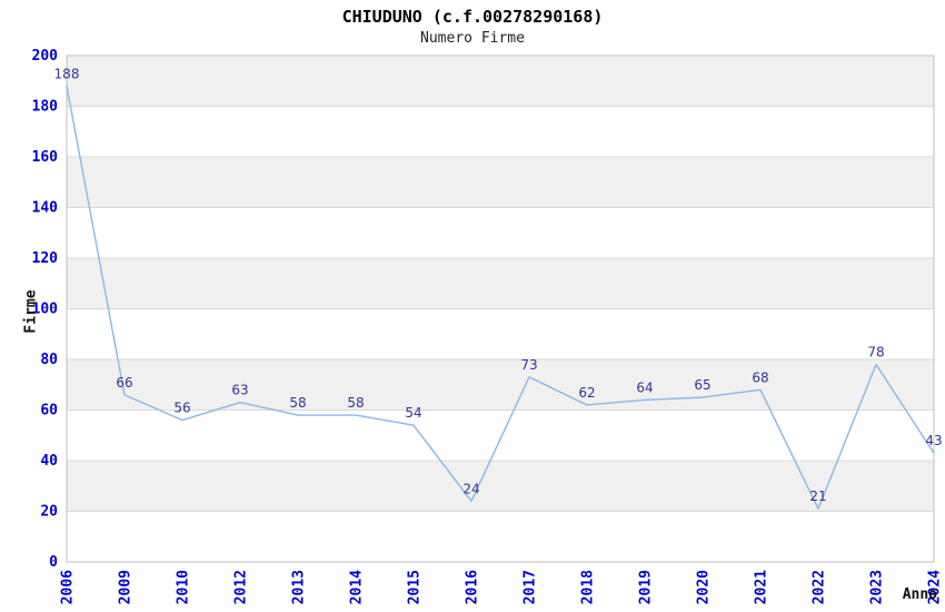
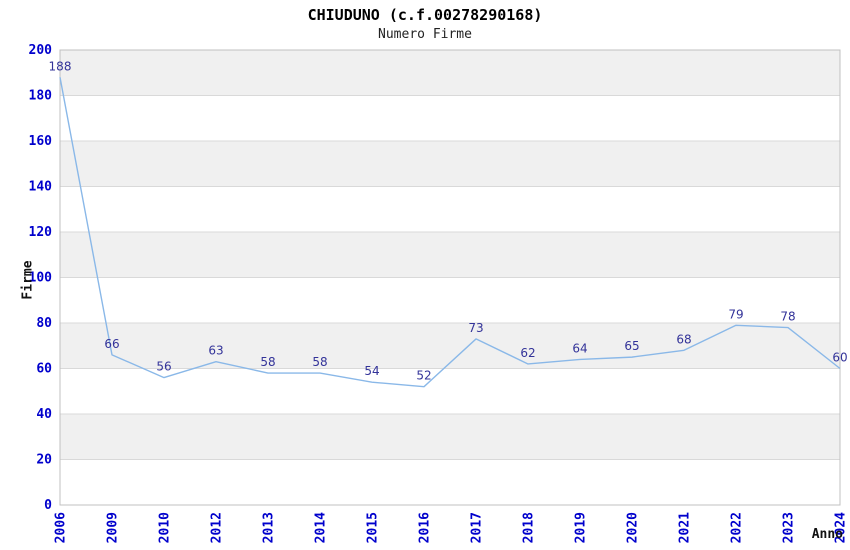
2016: 24 -> 52
2022: 21 -> 79
2024: 43 -> 60
